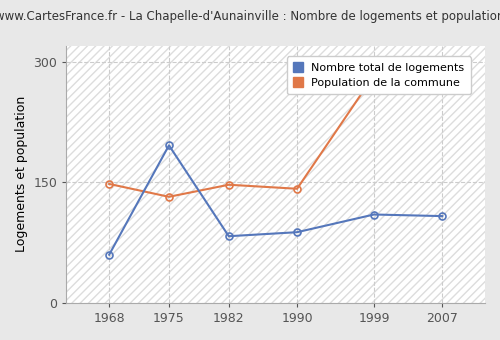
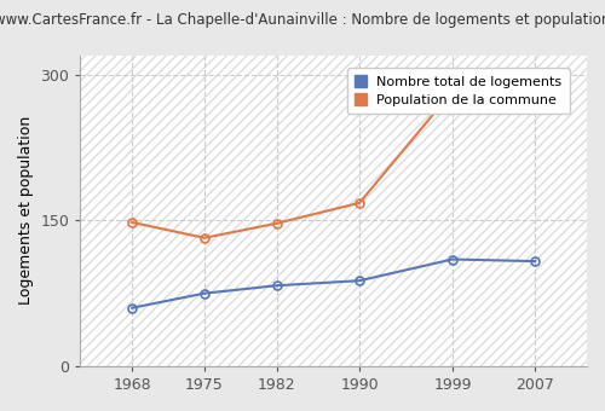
Nombre total de logements/1975: 196 -> 75
Population de la commune/1990: 142 -> 168
